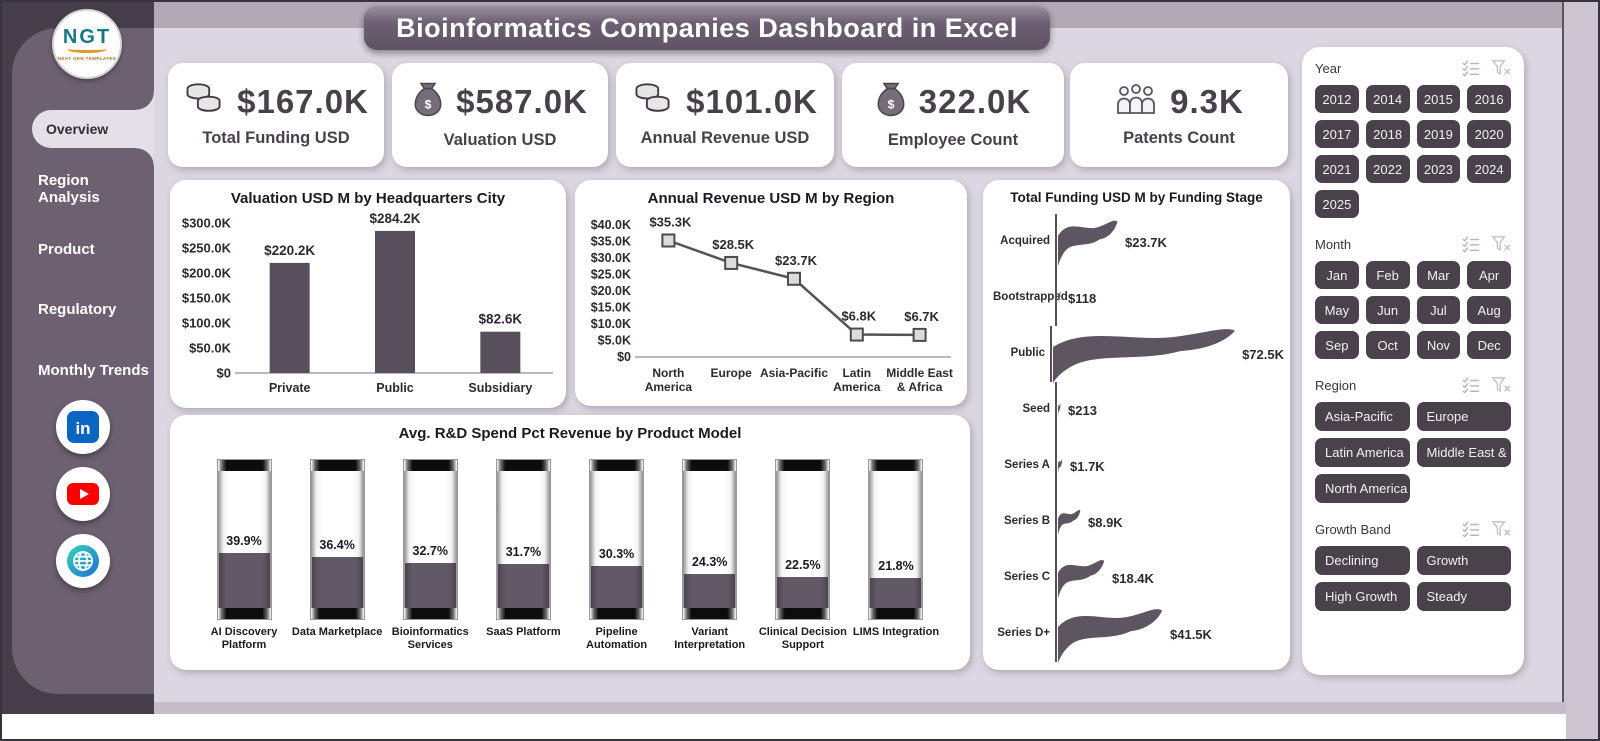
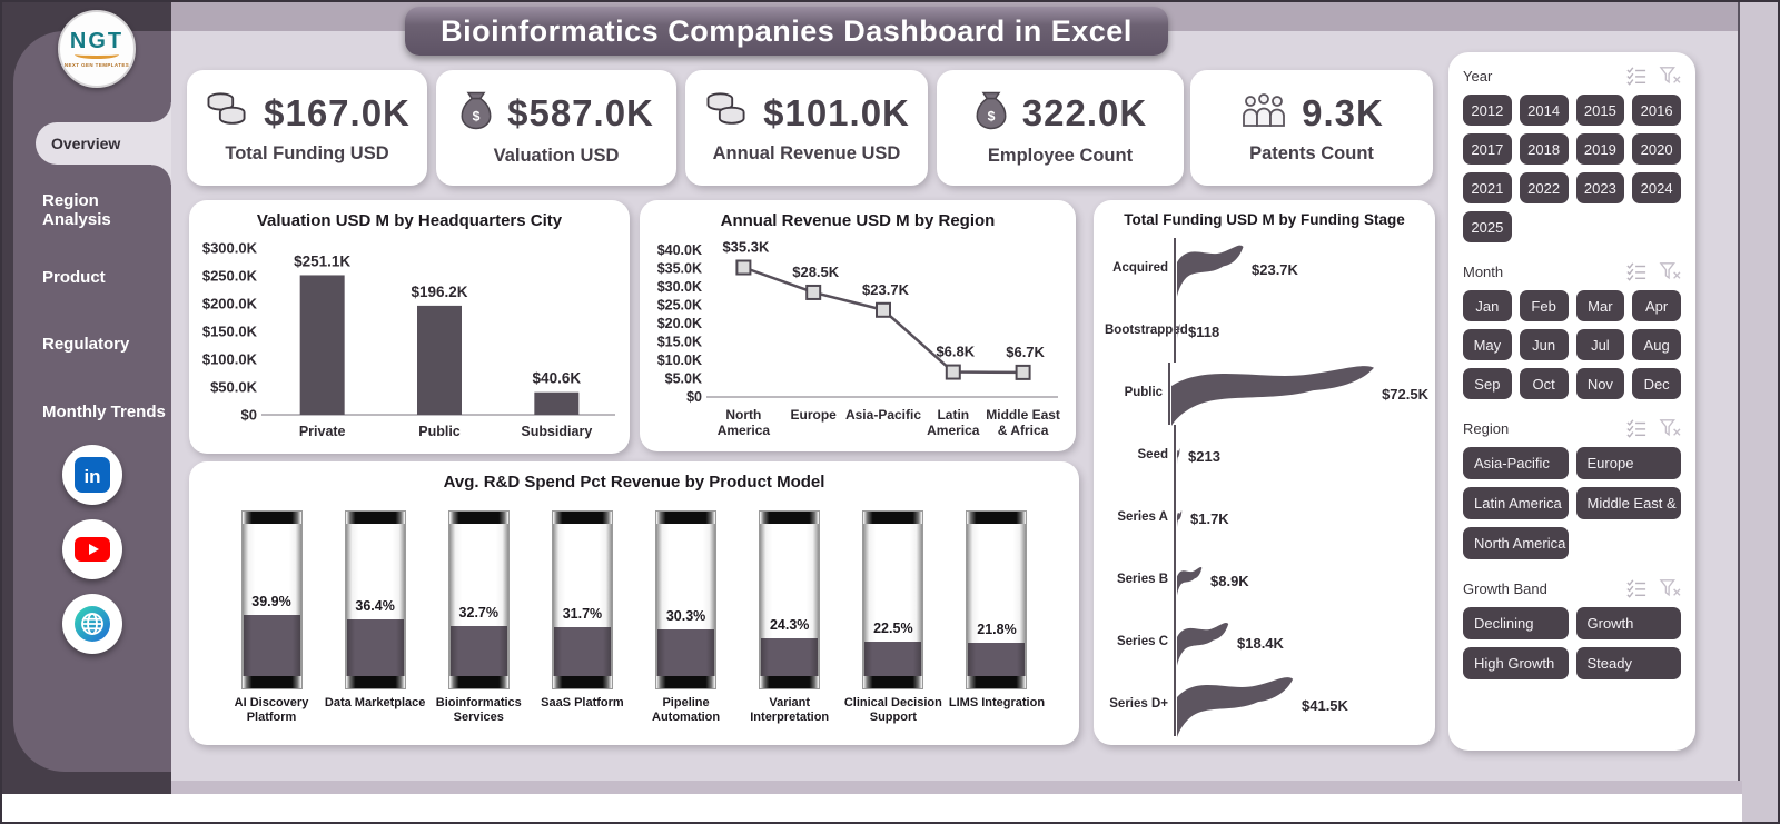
Valuation USD M by Headquarters City/Private: $220.2K -> $251.1K
Valuation USD M by Headquarters City/Public: $284.2K -> $196.2K
Valuation USD M by Headquarters City/Subsidiary: $82.6K -> $40.6K
